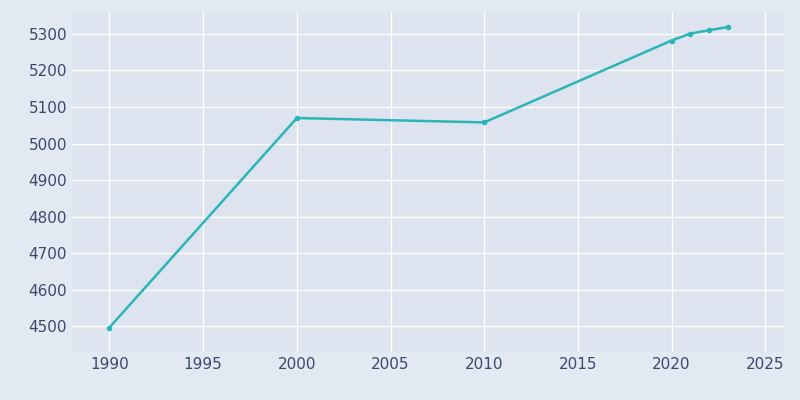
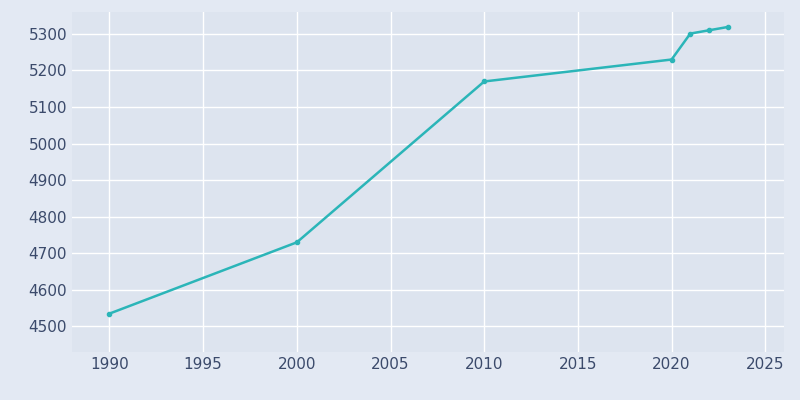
1990: 4497 -> 4535
2000: 5070 -> 4730
2010: 5058 -> 5170
2020: 5282 -> 5230
